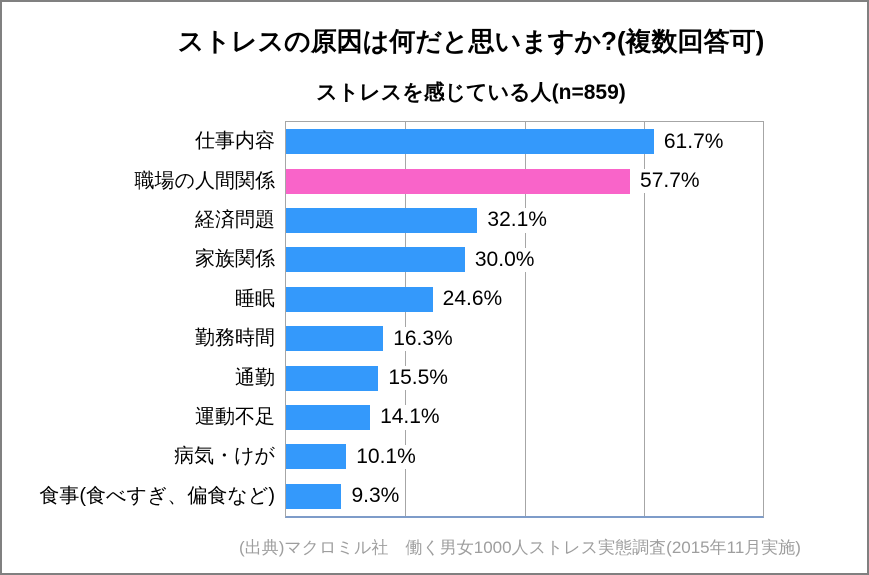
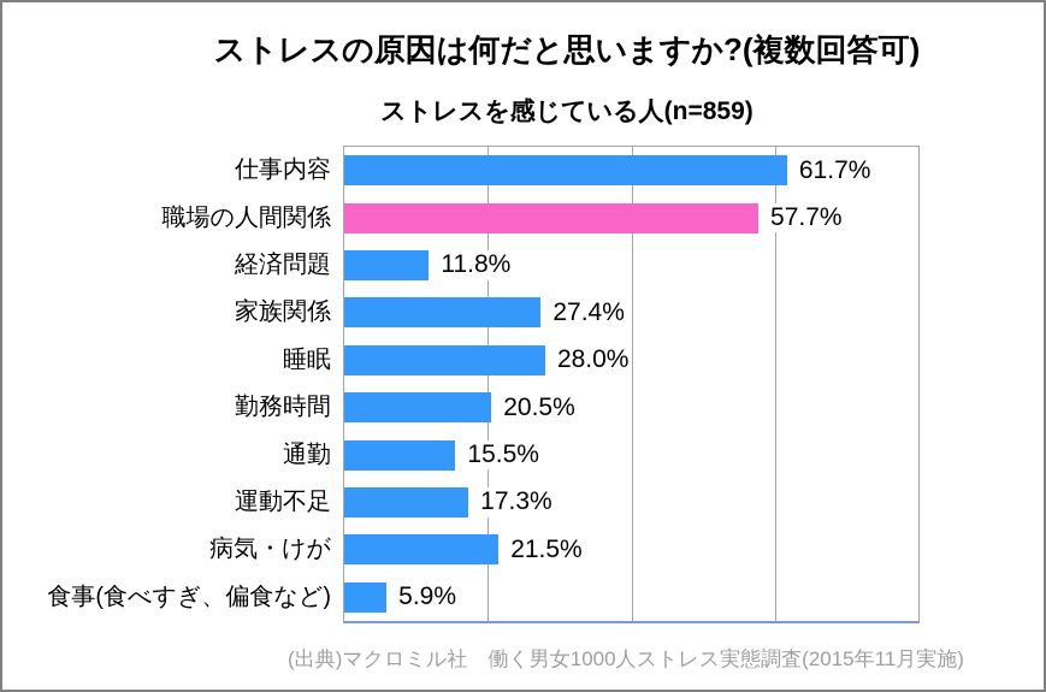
経済問題: 32.1% -> 11.8%
家族関係: 30.0% -> 27.4%
睡眠: 24.6% -> 28.0%
勤務時間: 16.3% -> 20.5%
運動不足: 14.1% -> 17.3%
病気・けが: 10.1% -> 21.5%
食事(食べすぎ、偏食など): 9.3% -> 5.9%
